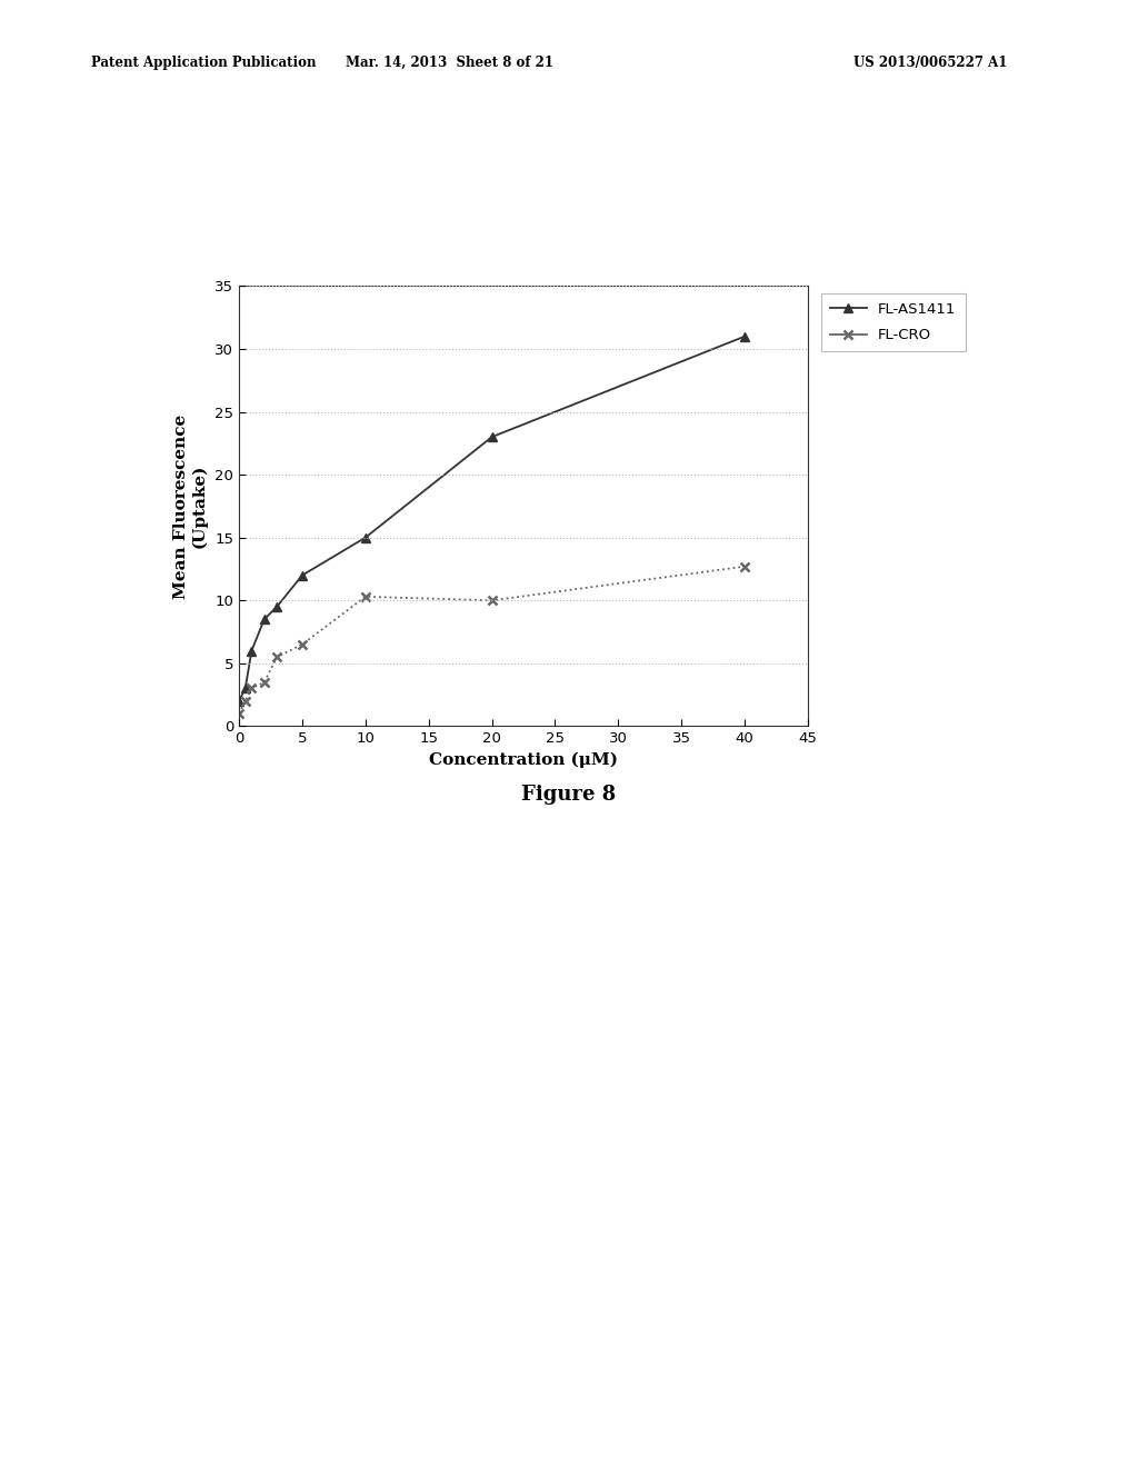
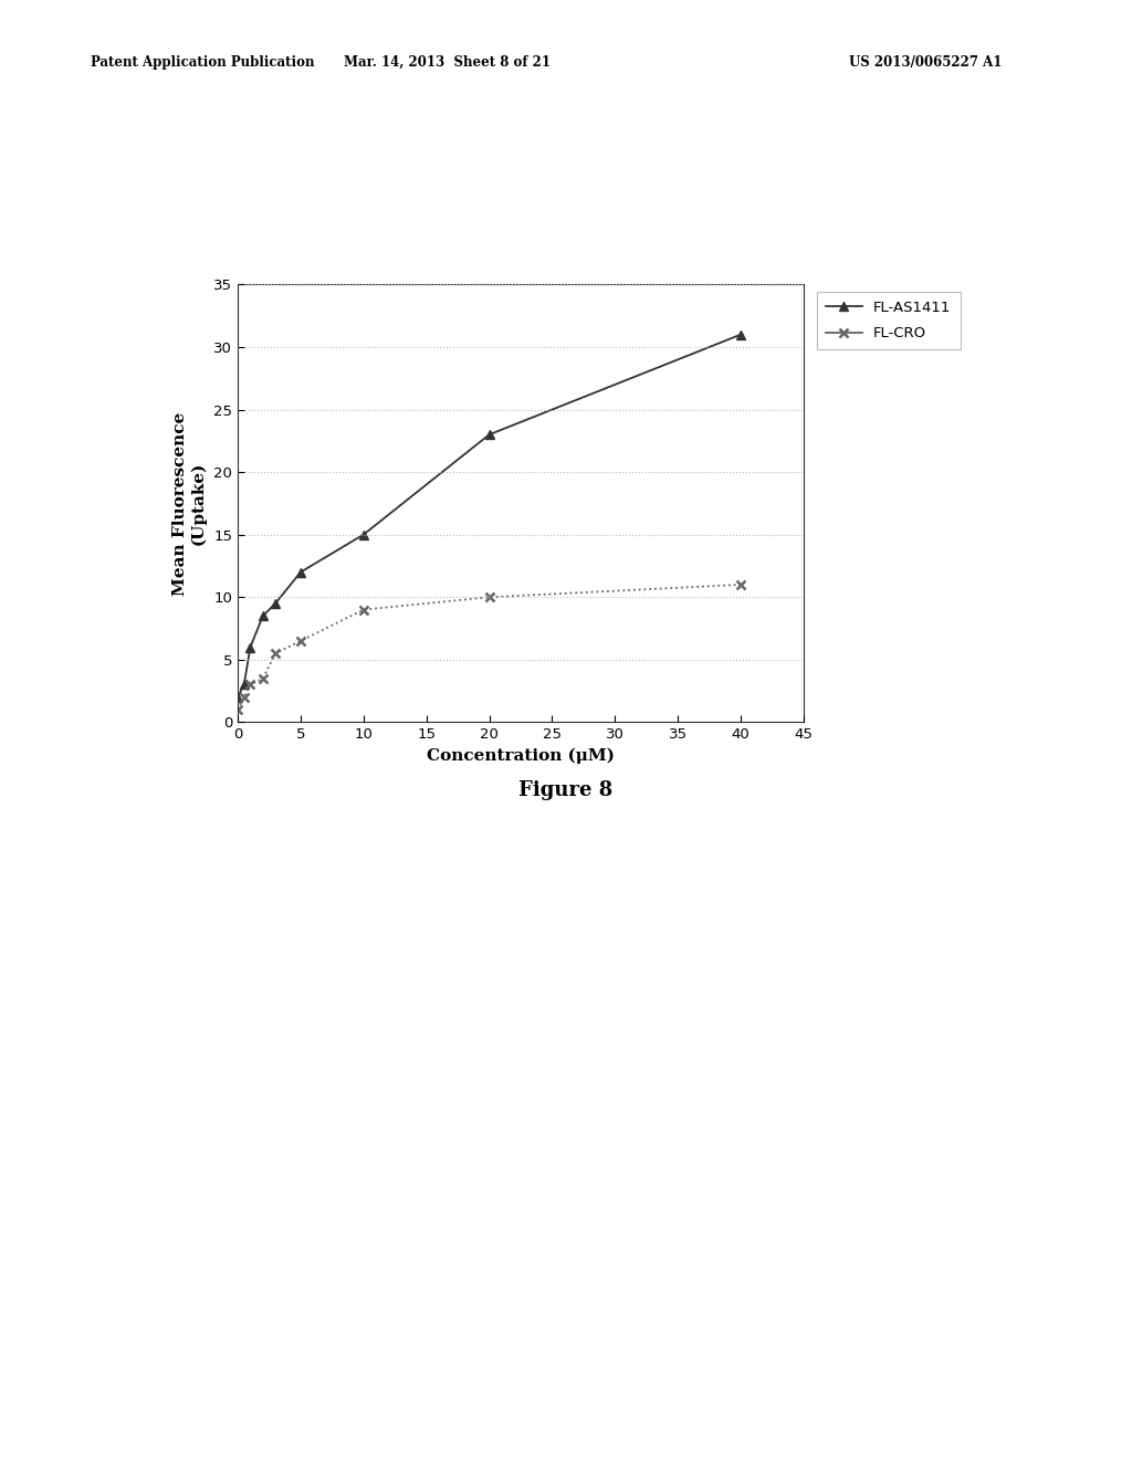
FL-CRO/10: 10.3 -> 9.0
FL-CRO/40: 12.7 -> 11.0
